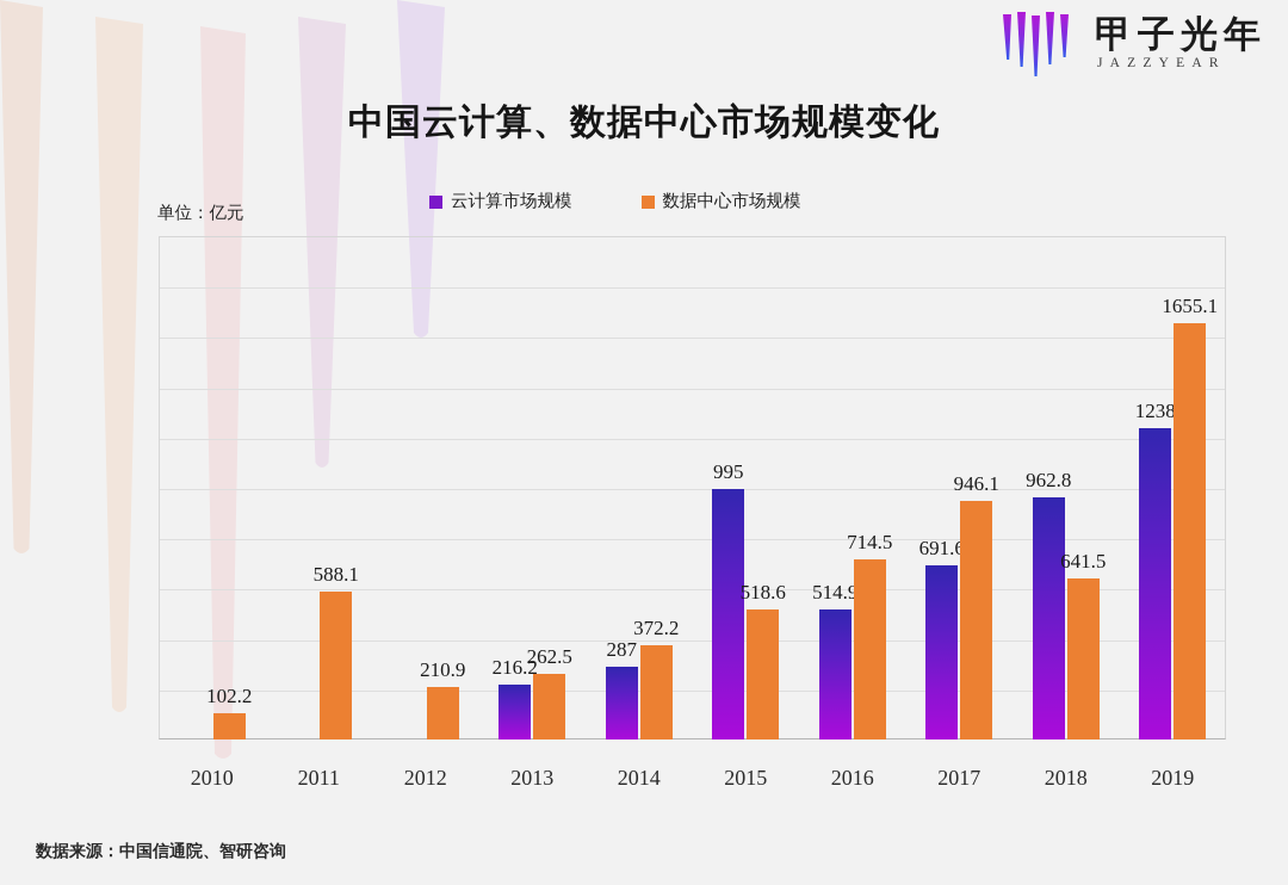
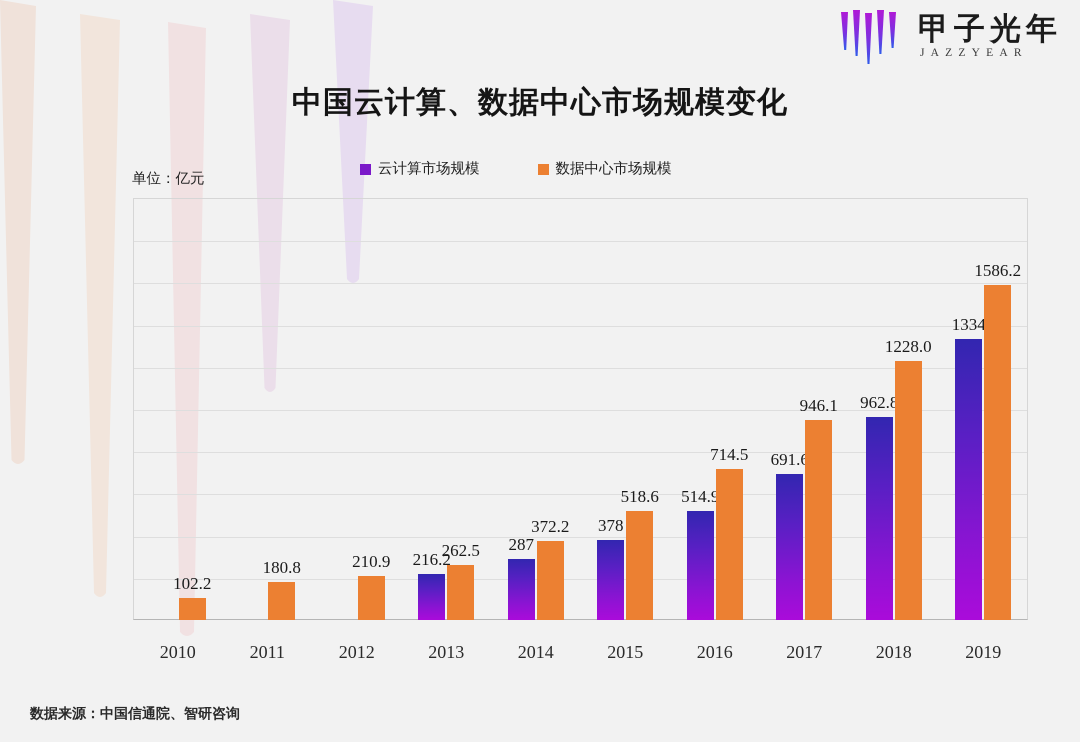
数据中心市场规模/2011: 588.1 -> 180.8
云计算市场规模/2015: 995 -> 378
数据中心市场规模/2018: 641.5 -> 1228.0
云计算市场规模/2019: 1238 -> 1334
数据中心市场规模/2019: 1655.1 -> 1586.2
